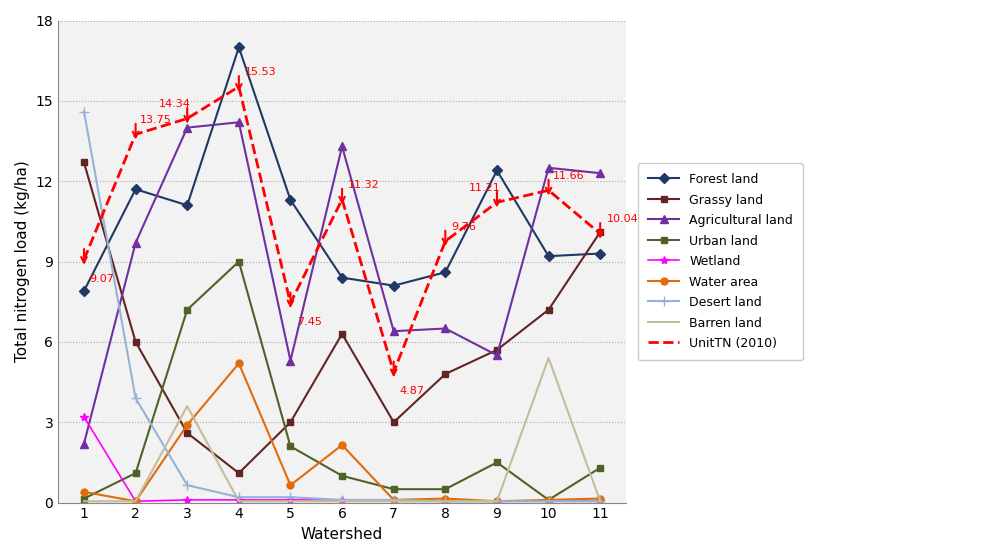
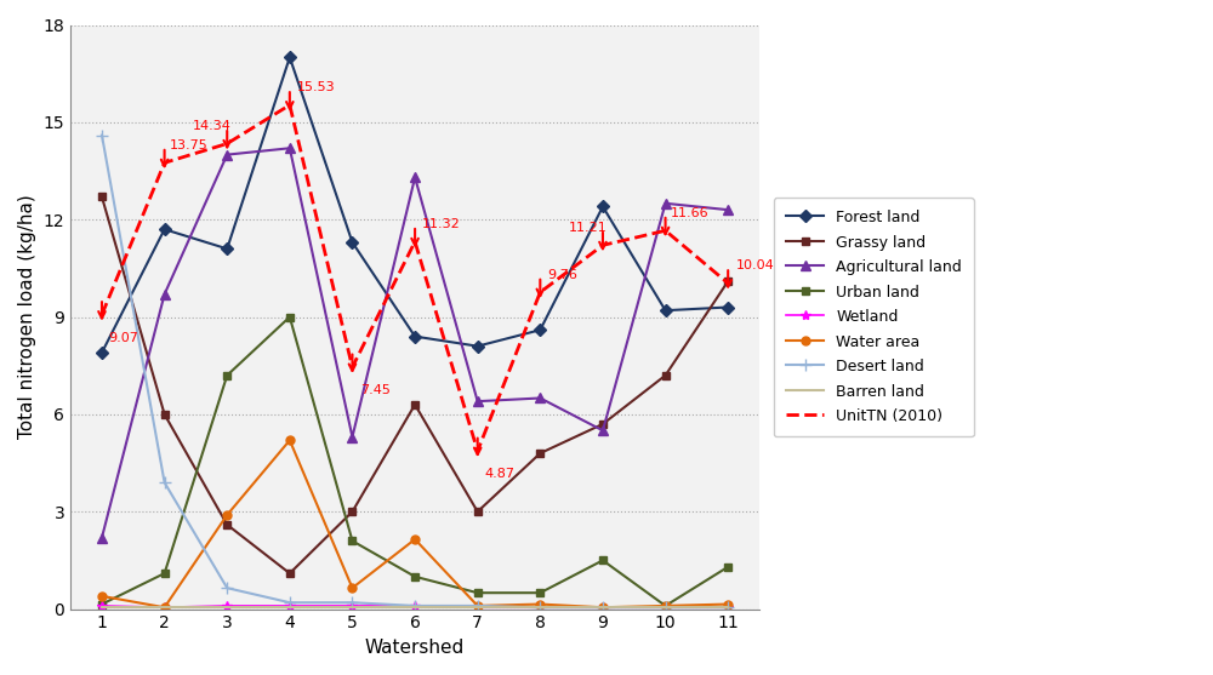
Wetland/1: 3.20 -> 0.10
Barren land/3: 3.60 -> 0.05
Barren land/10: 5.40 -> 0.05
